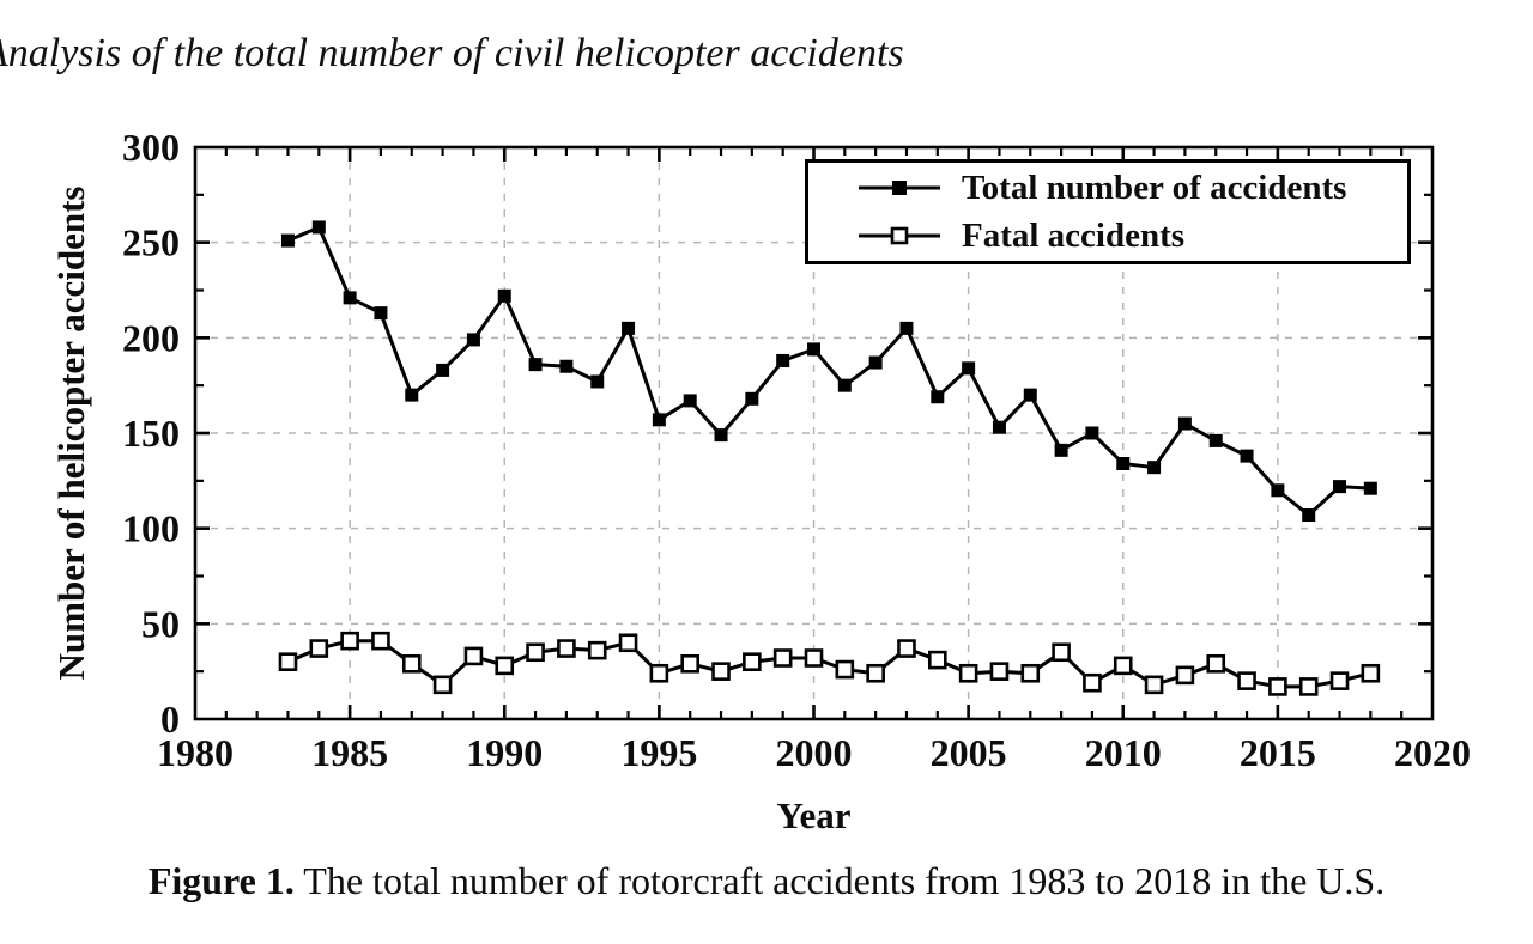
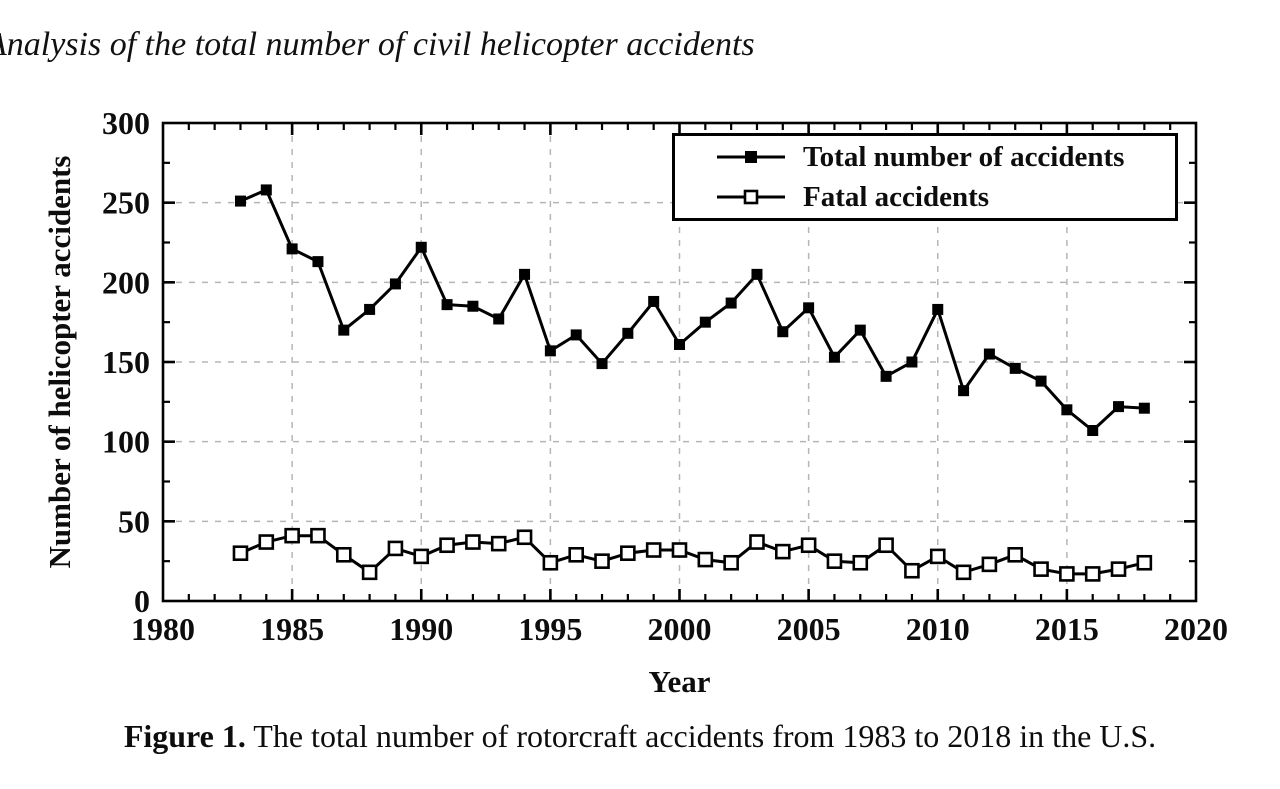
Total number of accidents/2000: 194 -> 161
Fatal accidents/2005: 24 -> 35
Total number of accidents/2010: 134 -> 183
